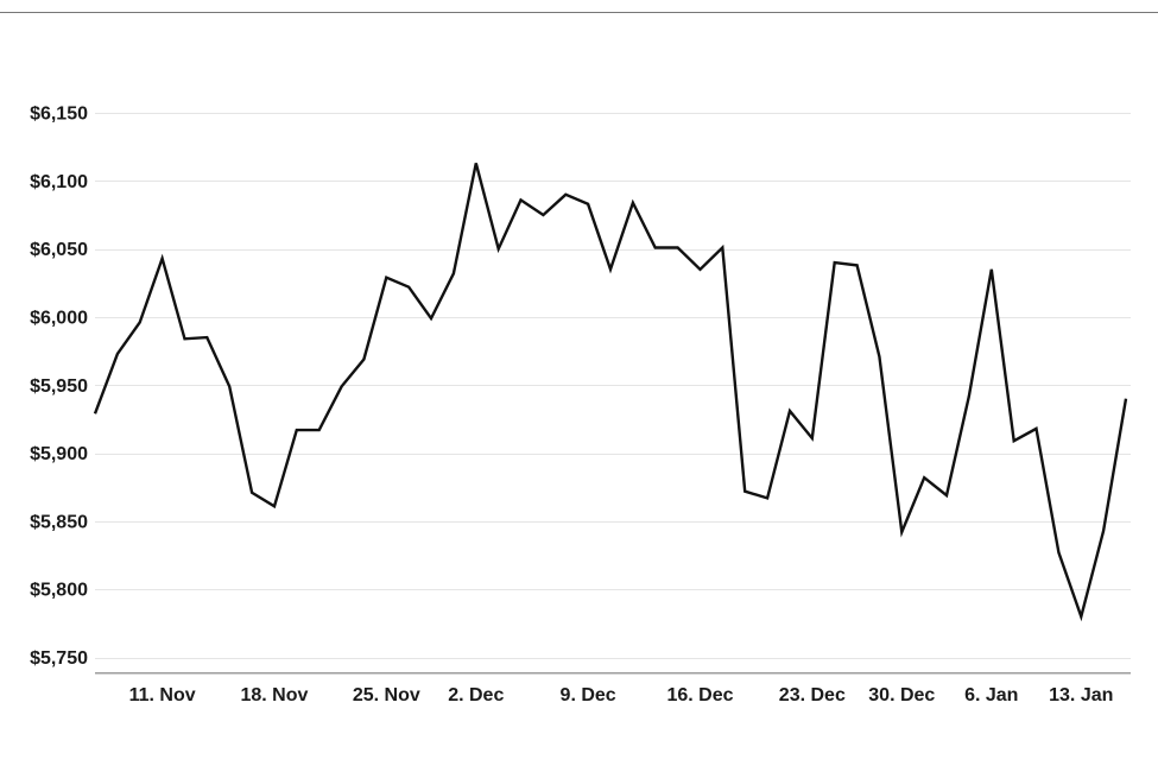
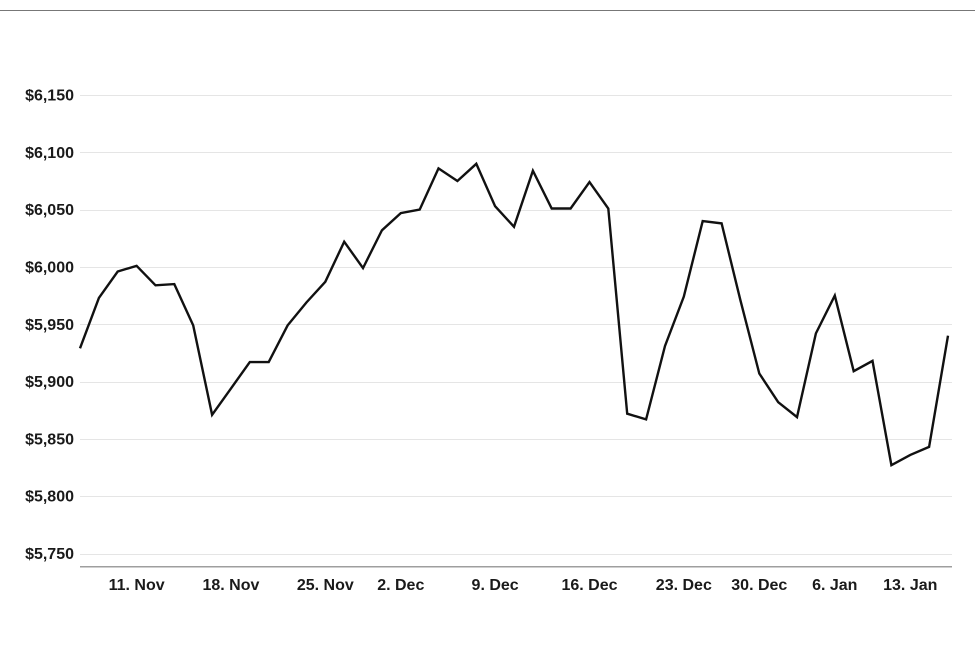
11. Nov: $6043 -> $6001
18. Nov: $5861 -> $5894
25. Nov: $6029 -> $5987
2. Dec: $6113 -> $6047
9. Dec: $6083 -> $6053
16. Dec: $6035 -> $6074
23. Dec: $5911 -> $5974
30. Dec: $5842 -> $5907
6. Jan: $6035 -> $5975
13. Jan: $5780 -> $5836
